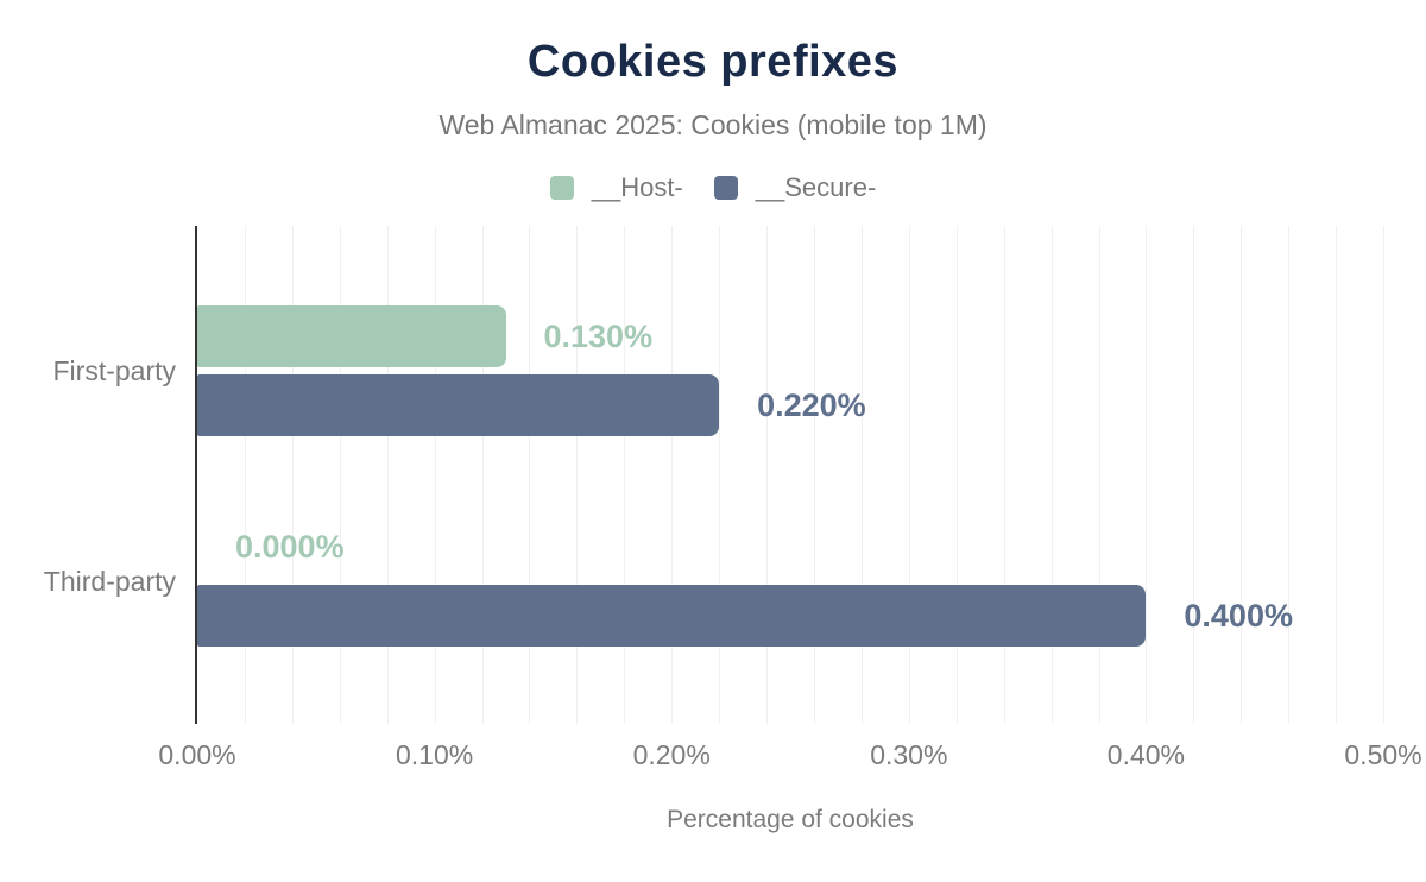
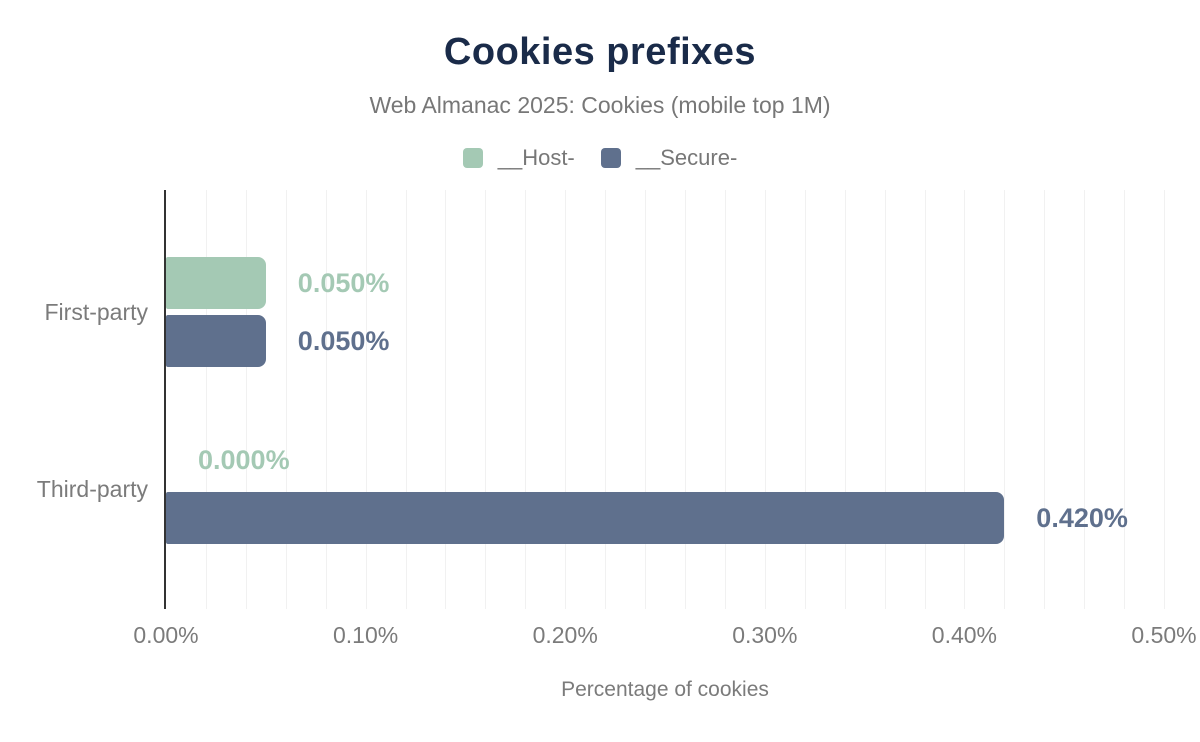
__Host-/First-party: 0.130% -> 0.050%
__Secure-/First-party: 0.220% -> 0.050%
__Secure-/Third-party: 0.400% -> 0.420%
